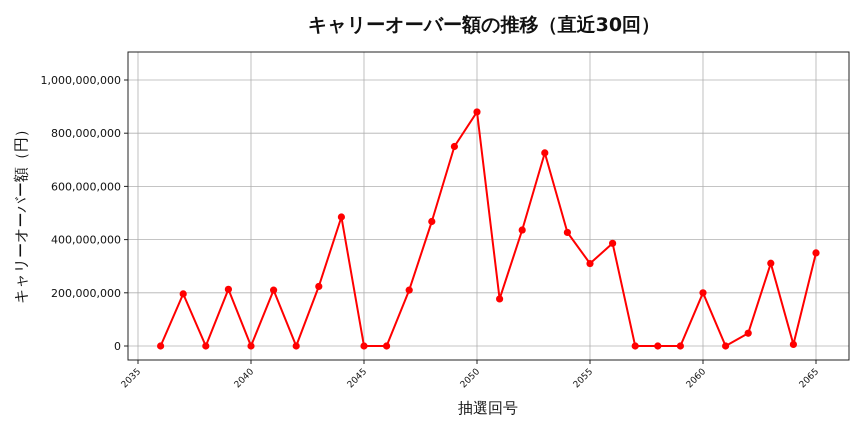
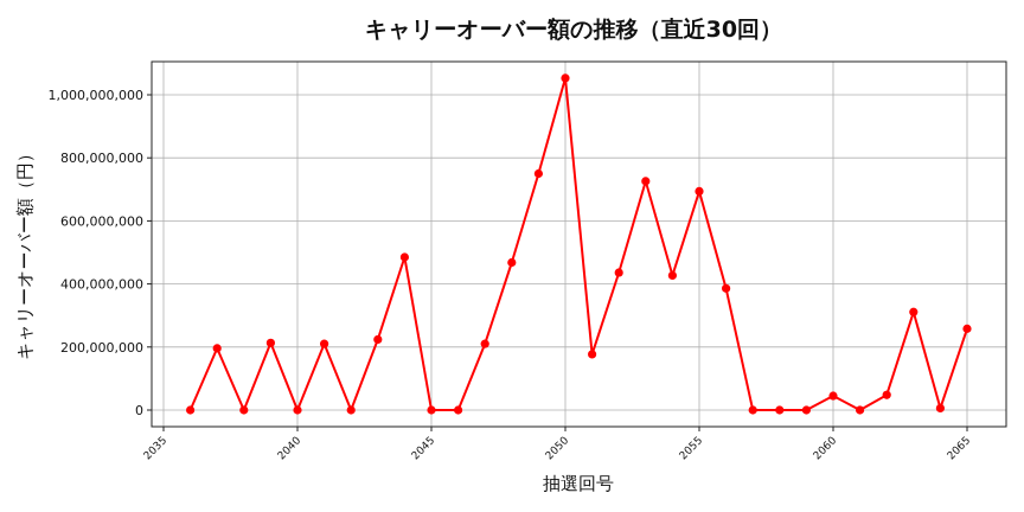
2050: 880000000 -> 1050000000
2055: 310000000 -> 690000000
2060: 200000000 -> 40000000
2065: 350000000 -> 260000000
